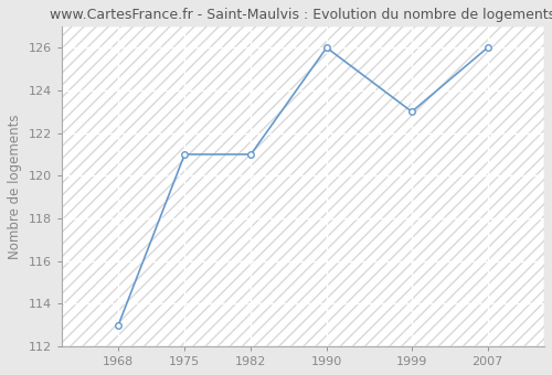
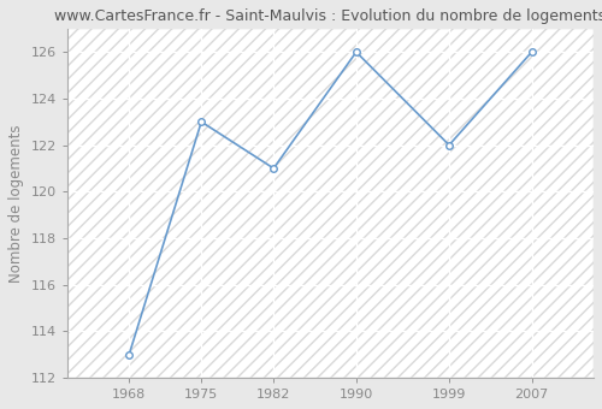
1975: 121 -> 123
1999: 123 -> 122
